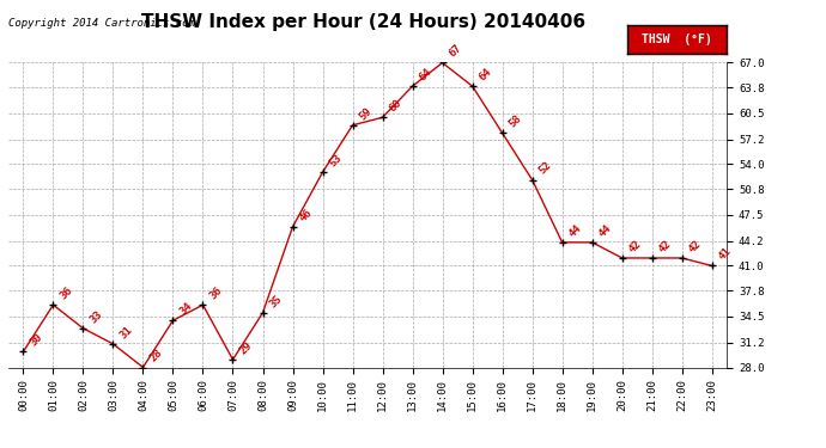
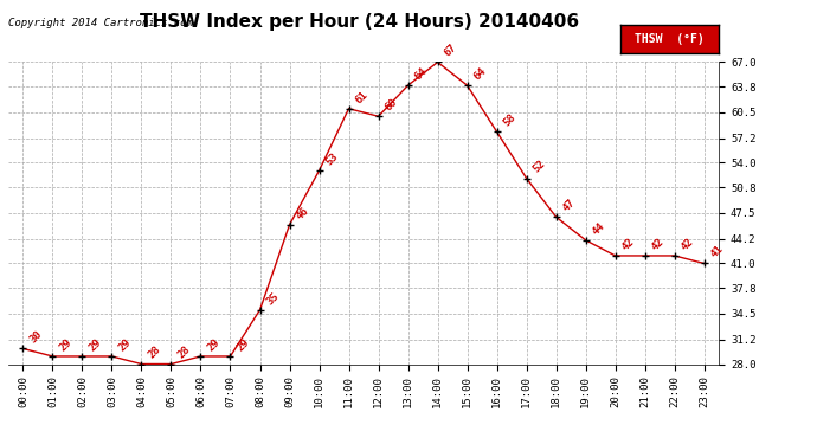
01:00: 36 -> 29
02:00: 33 -> 29
03:00: 31 -> 29
05:00: 34 -> 28
06:00: 36 -> 29
11:00: 59 -> 61
18:00: 44 -> 47
